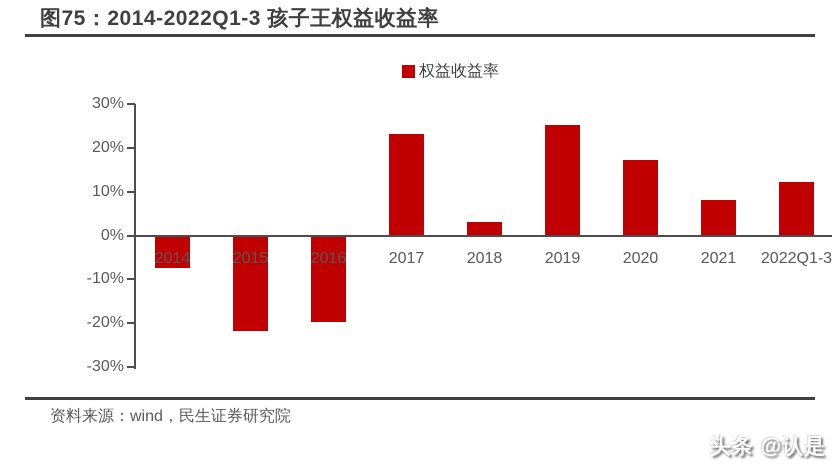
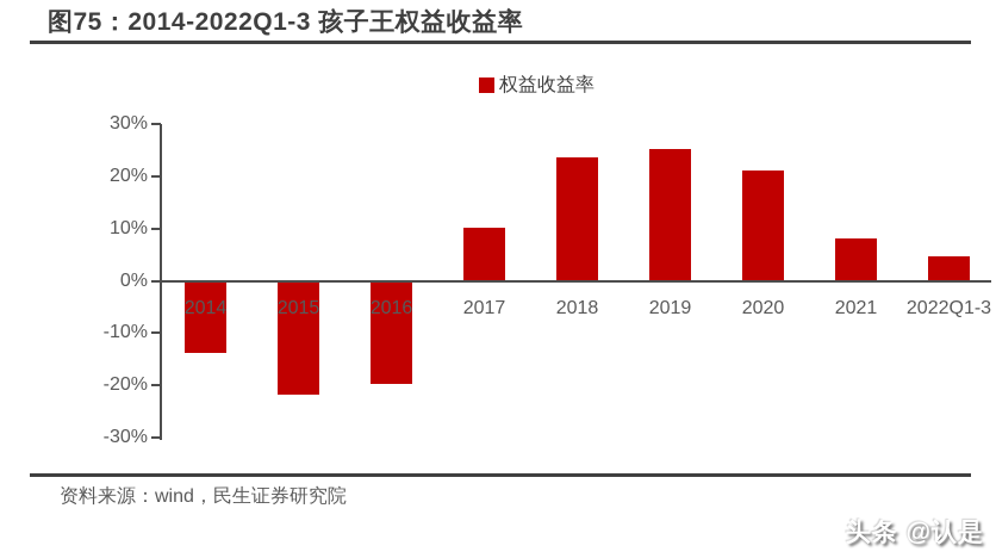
2014: -7% -> -14%
2017: 23% -> 10%
2018: 3% -> 24%
2020: 17% -> 21%
2022Q1-3: 12% -> 4%
